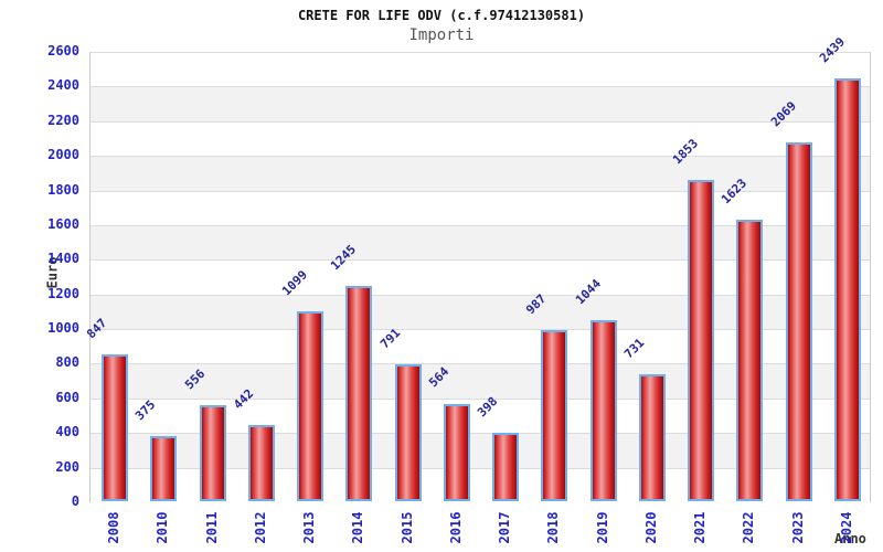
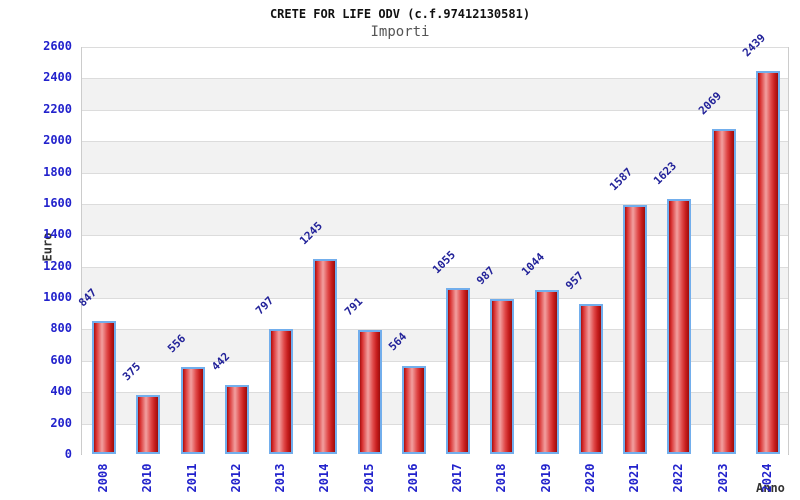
2013: 1099 -> 797
2017: 398 -> 1055
2020: 731 -> 957
2021: 1853 -> 1587
